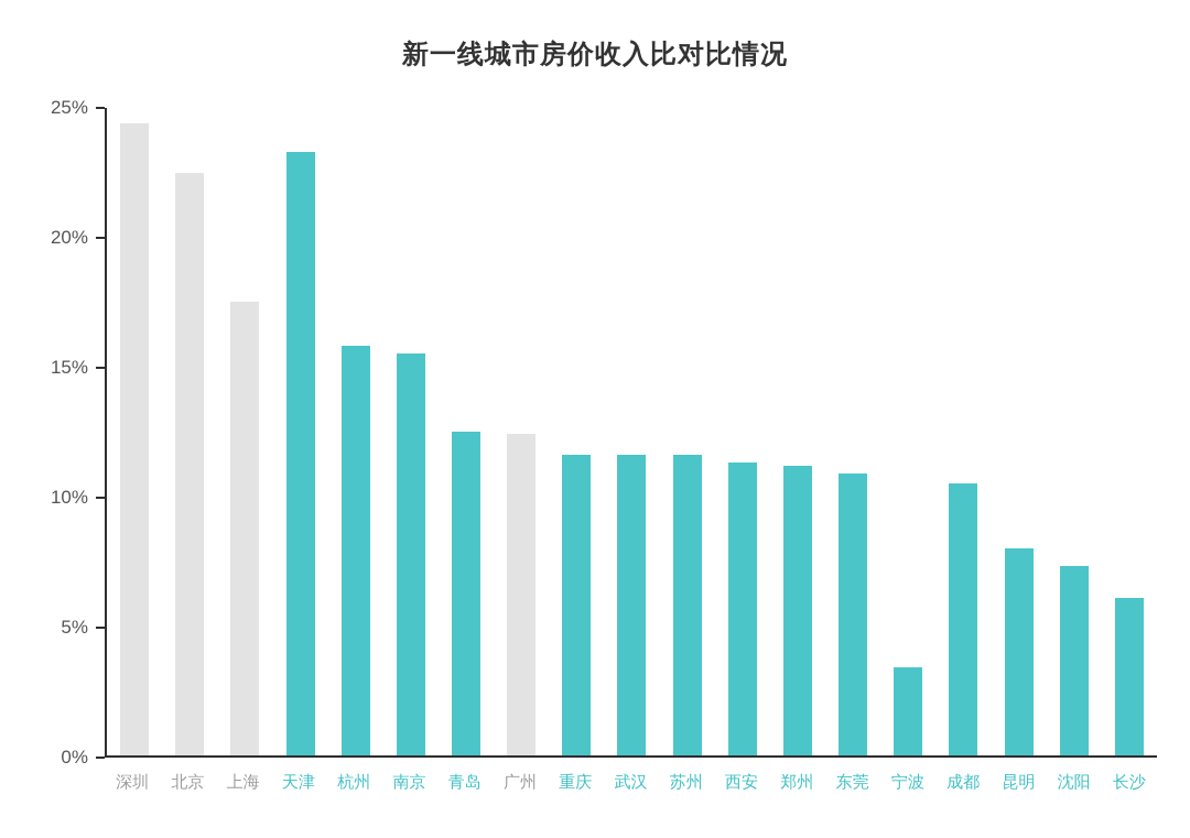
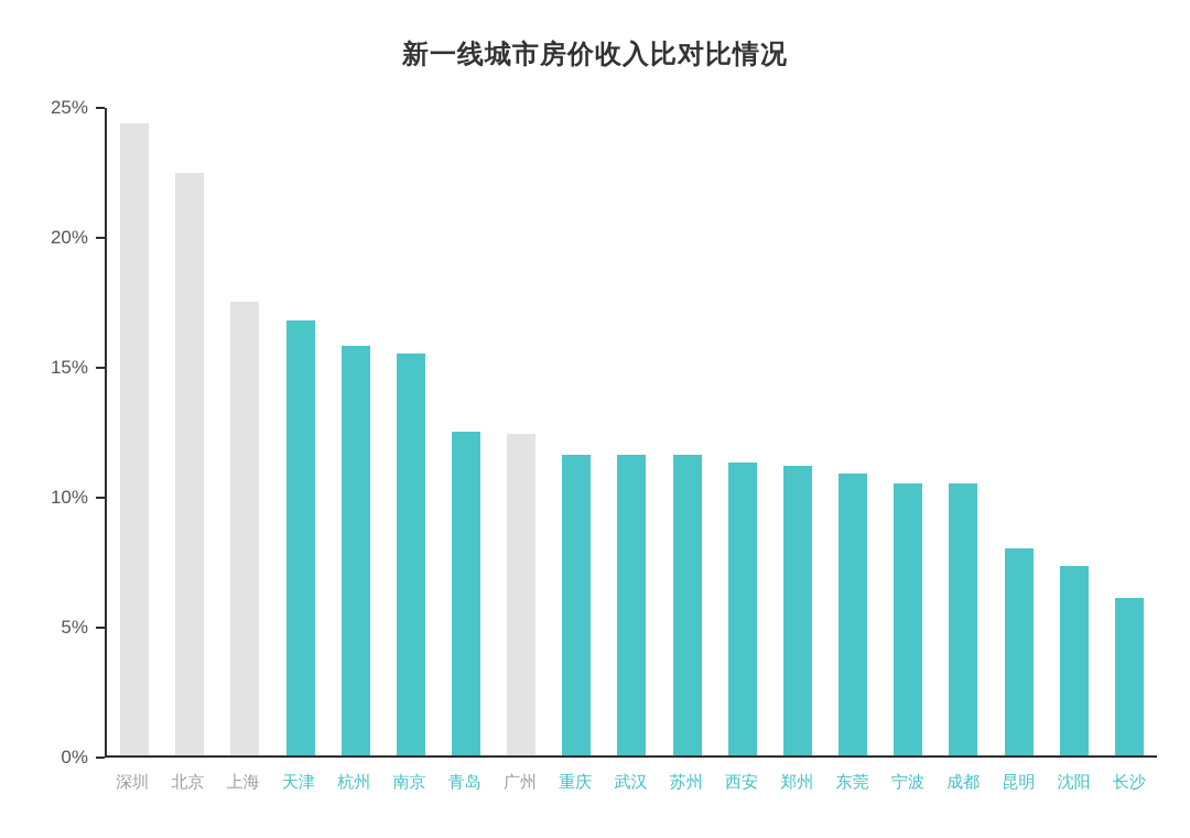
天津: 23.3% -> 16.8%
宁波: 3.4% -> 10.5%
